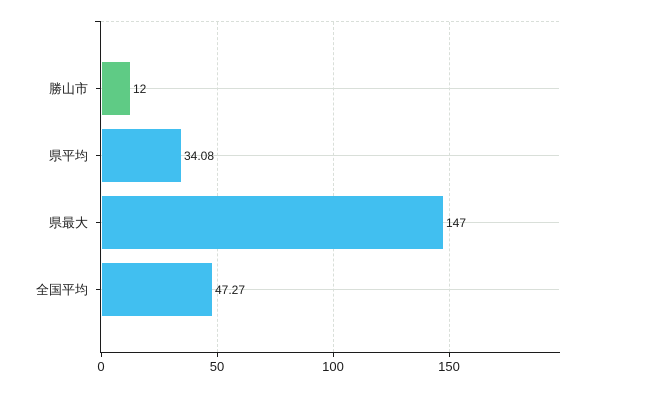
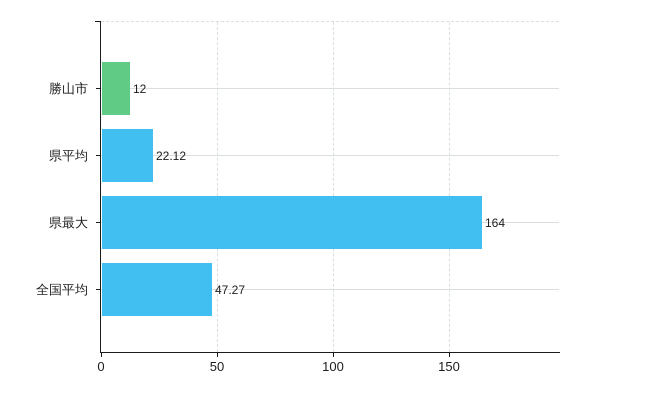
県平均: 34.08 -> 22.12
県最大: 147 -> 164
